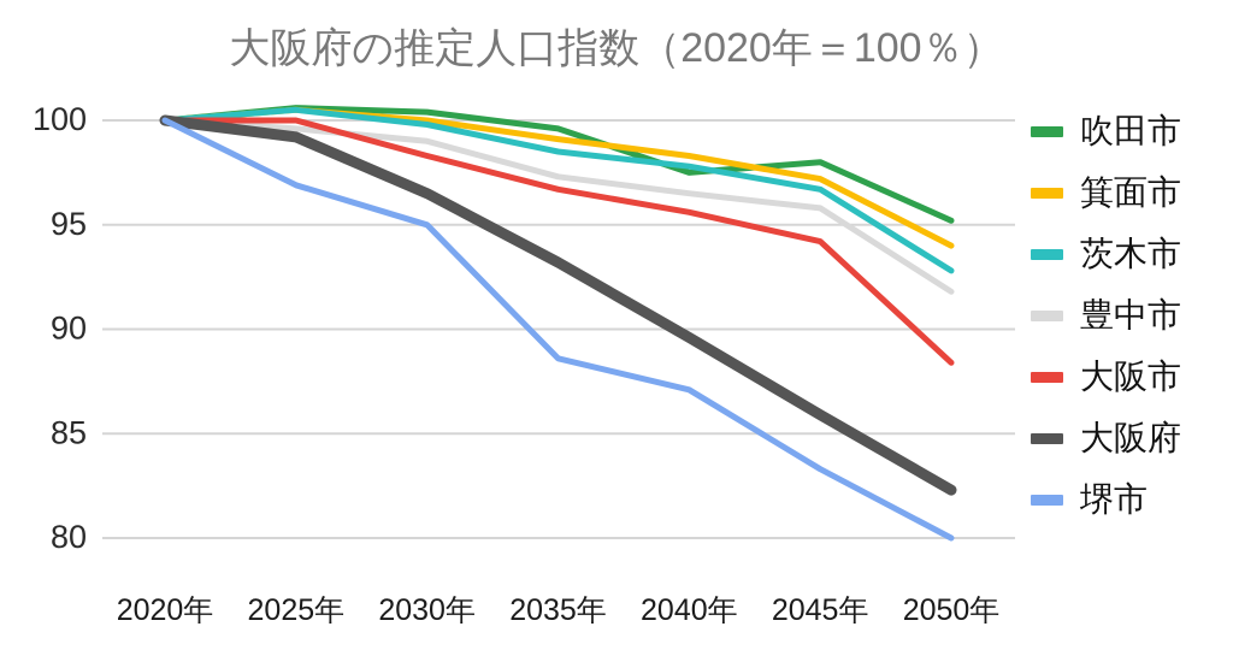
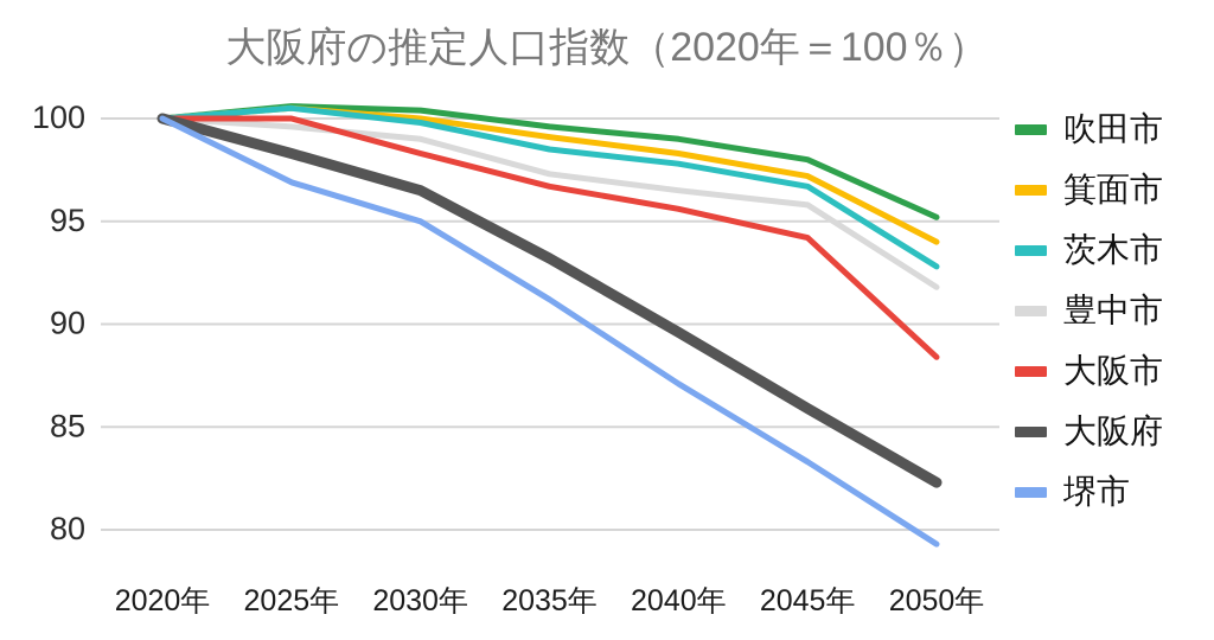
大阪府/2025年: 99.2 -> 98.3
堺市/2035年: 88.6 -> 91.2
吹田市/2040年: 97.5 -> 99.0
堺市/2050年: 80.0 -> 79.3
